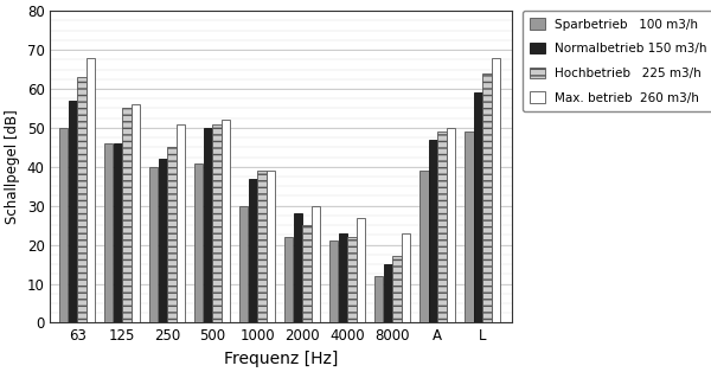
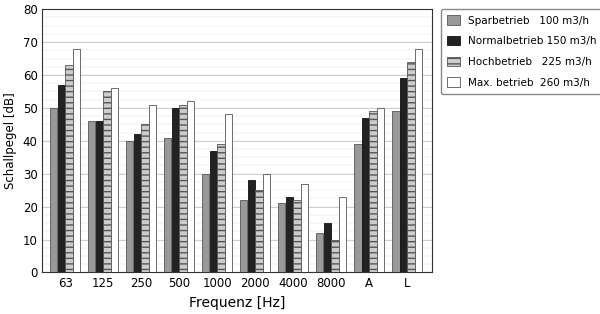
Max. betrieb 260 m3/h/1000: 39 -> 48
Hochbetrieb 225 m3/h/8000: 17 -> 10
